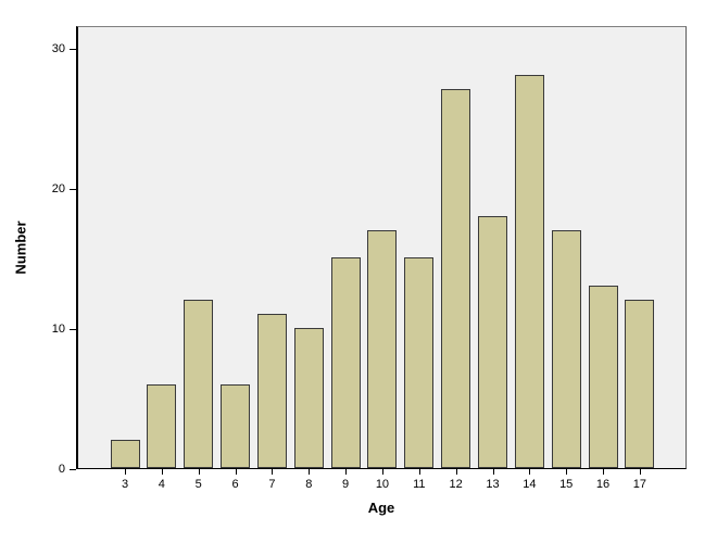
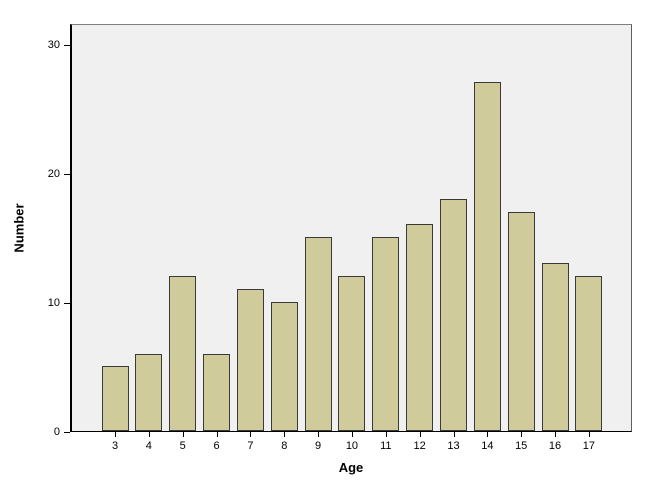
3: 2 -> 5
10: 17 -> 12
12: 27 -> 16
14: 28 -> 27
